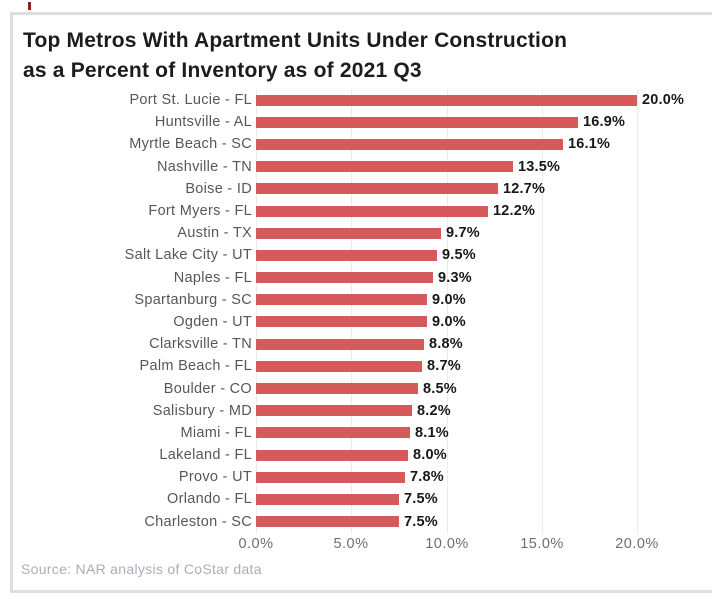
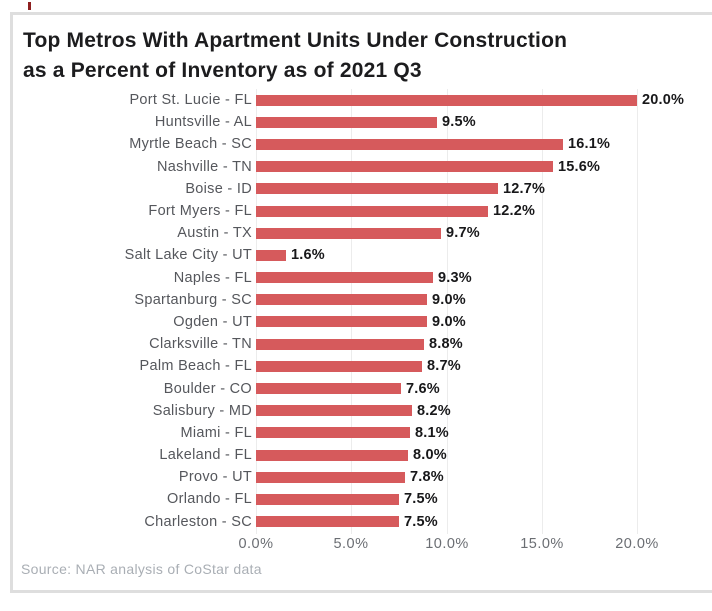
Huntsville - AL: 16.9% -> 9.5%
Nashville - TN: 13.5% -> 15.6%
Salt Lake City - UT: 9.5% -> 1.6%
Boulder - CO: 8.5% -> 7.6%
